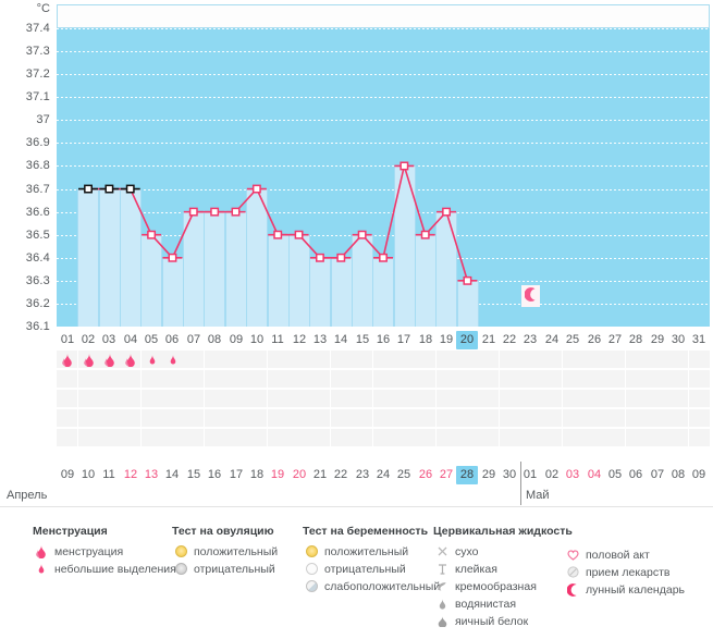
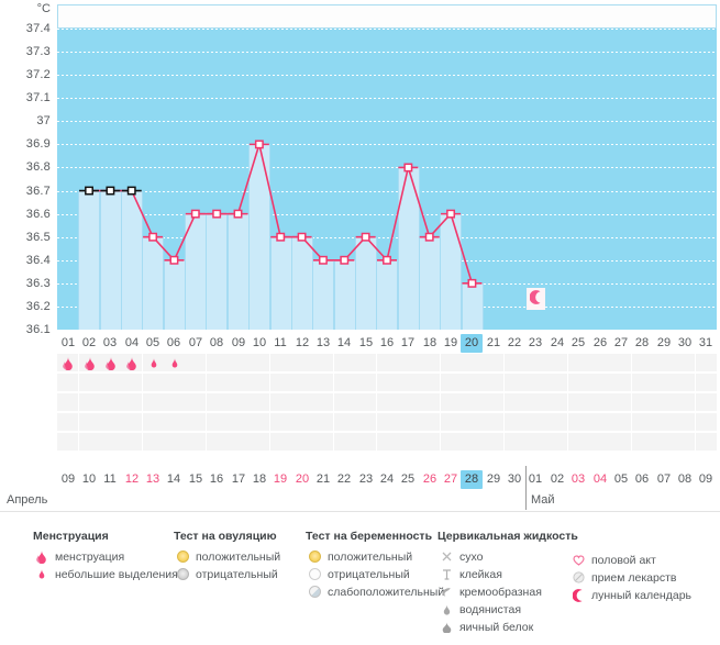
10: 36.7 -> 36.9
